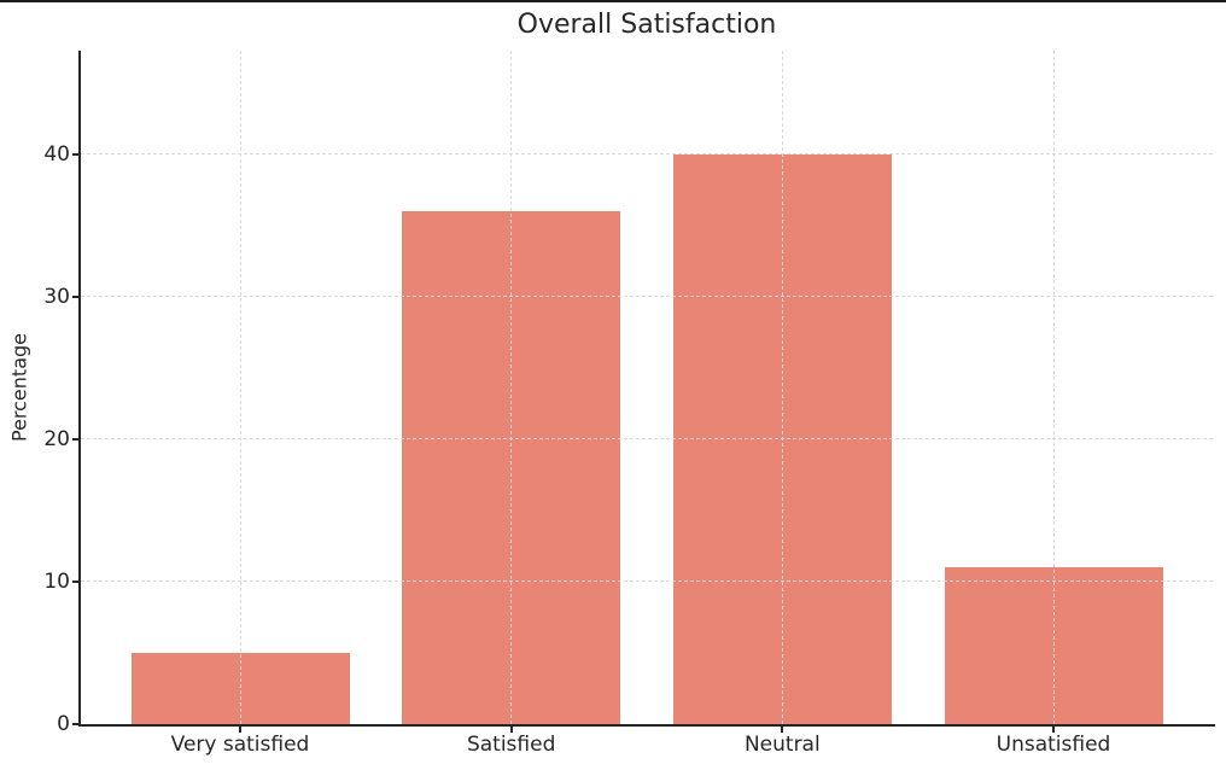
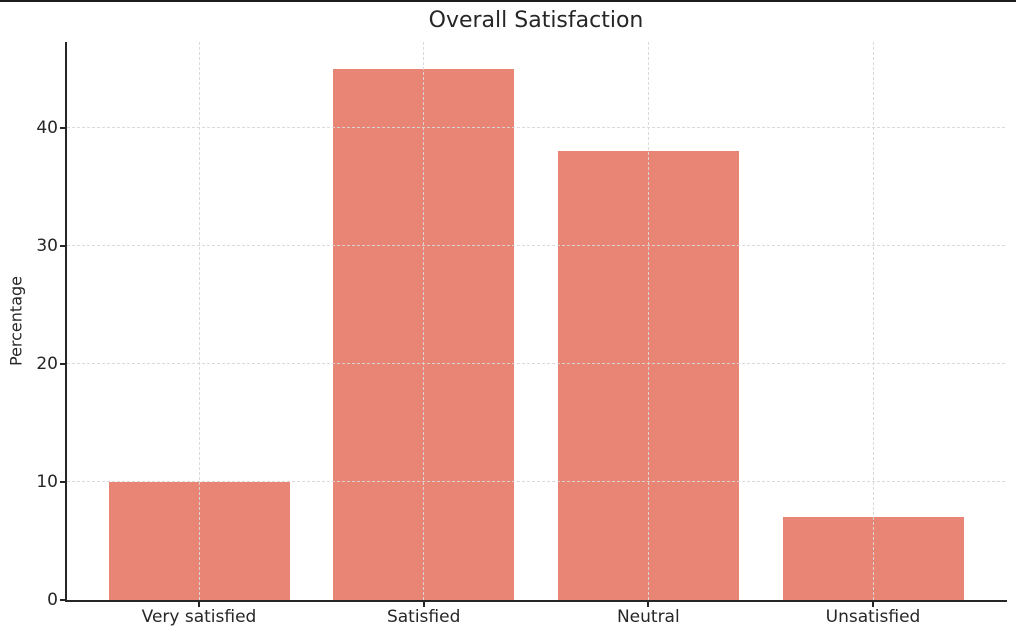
Very satisfied: 5 -> 10
Satisfied: 36 -> 45
Neutral: 40 -> 38
Unsatisfied: 11 -> 7
